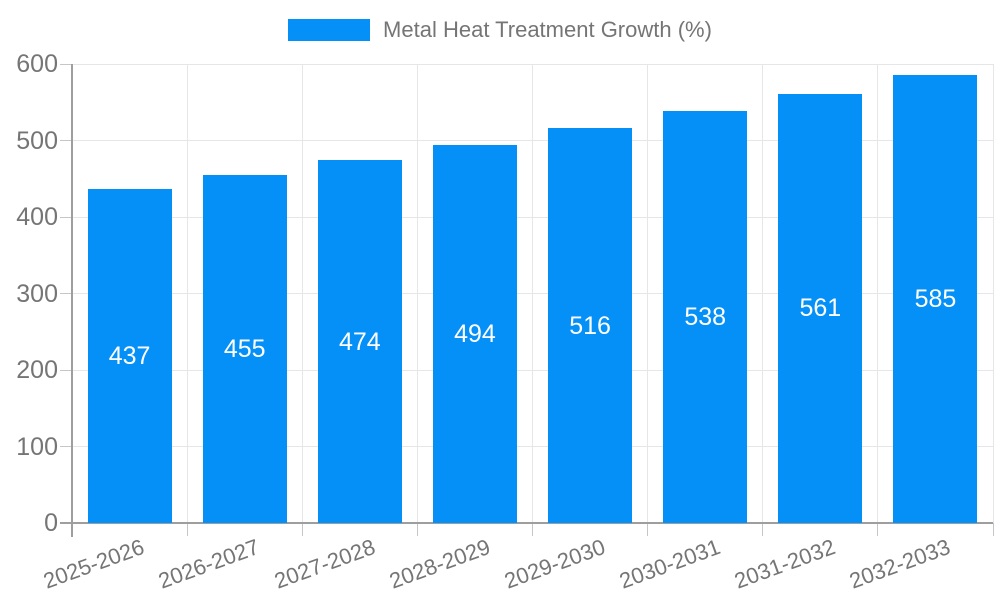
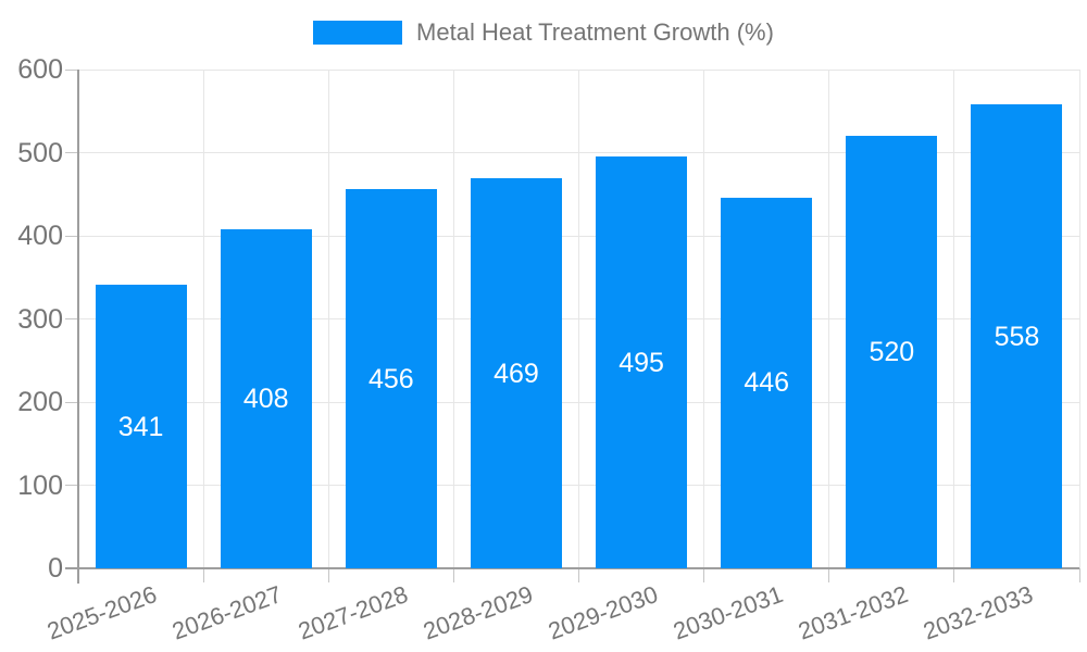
2025-2026: 437 -> 341
2026-2027: 455 -> 408
2027-2028: 474 -> 456
2028-2029: 494 -> 469
2029-2030: 516 -> 495
2030-2031: 538 -> 446
2031-2032: 561 -> 520
2032-2033: 585 -> 558
